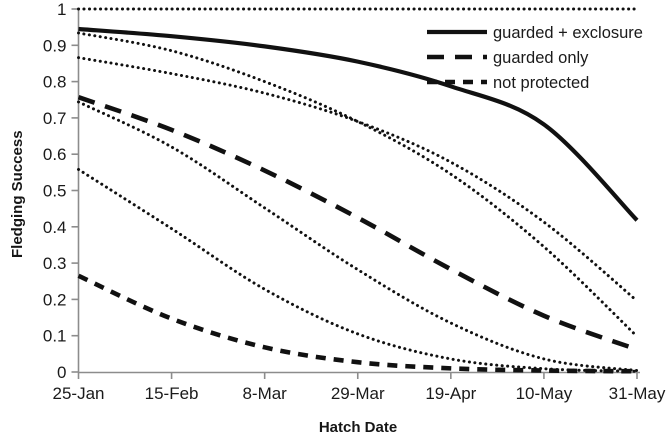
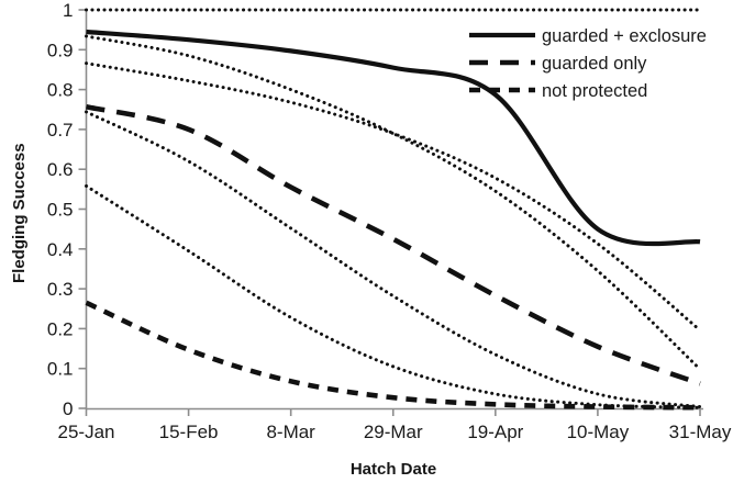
guarded only/15-Feb: 0.67 -> 0.70
guarded + exclosure/10-May: 0.68 -> 0.45
